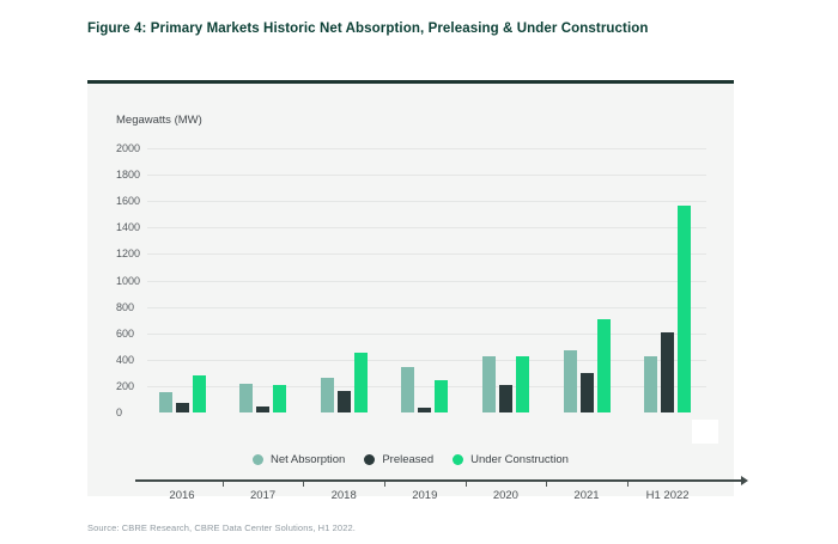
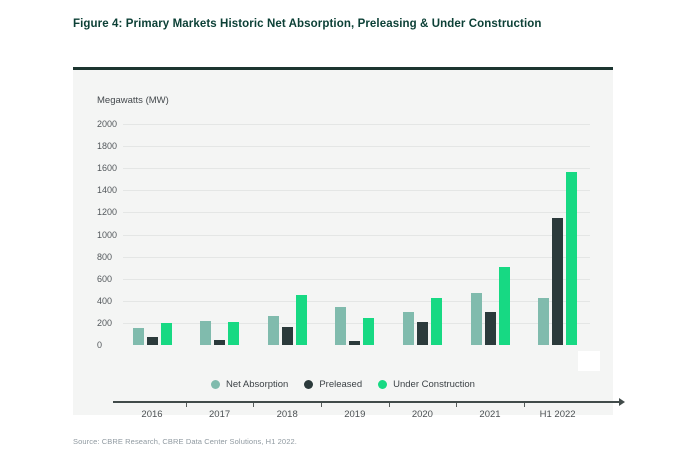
Under Construction/2016: 280 -> 200
Net Absorption/2020: 430 -> 300
Preleased/H1 2022: 610 -> 1150
